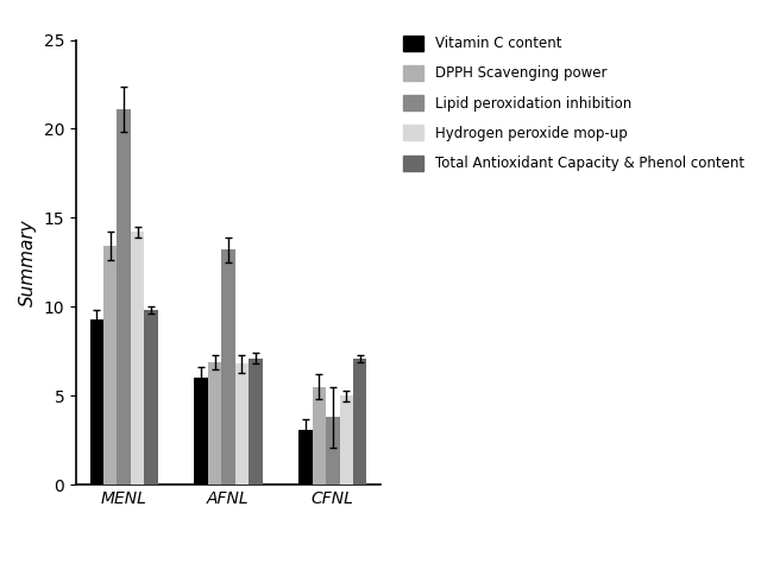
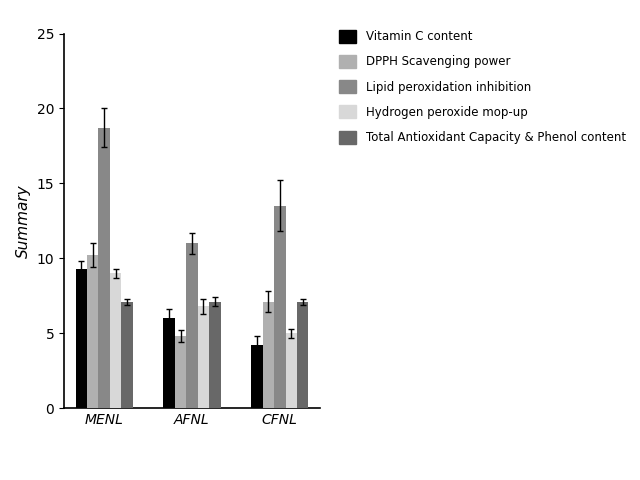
DPPH Scavenging power/MENL: 13.4 -> 10.2
Lipid peroxidation inhibition/MENL: 21.1 -> 18.7
Hydrogen peroxide mop-up/MENL: 14.2 -> 9.0
Total Antioxidant Capacity & Phenol content/MENL: 9.8 -> 7.1
DPPH Scavenging power/AFNL: 6.9 -> 4.8
Lipid peroxidation inhibition/AFNL: 13.2 -> 11.0
Vitamin C content/CFNL: 3.1 -> 4.2
DPPH Scavenging power/CFNL: 5.5 -> 7.1
Lipid peroxidation inhibition/CFNL: 3.8 -> 13.5
